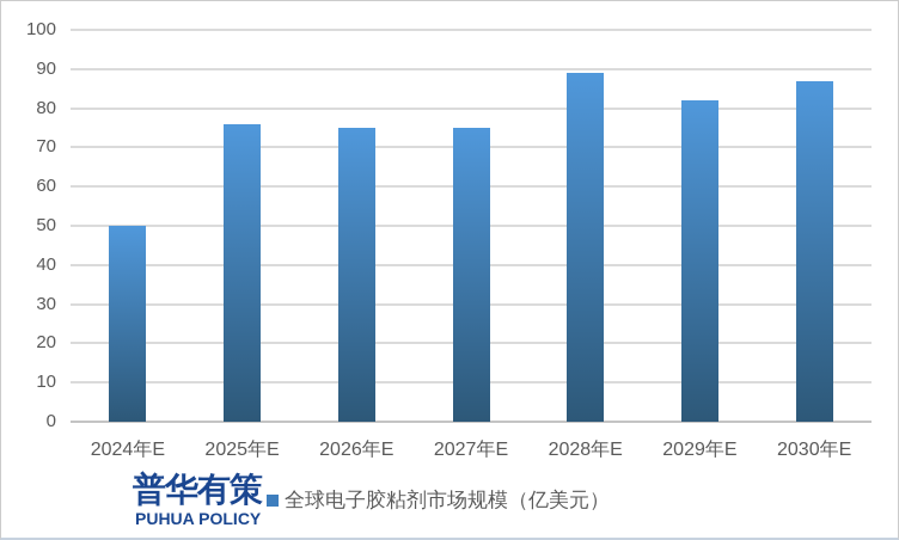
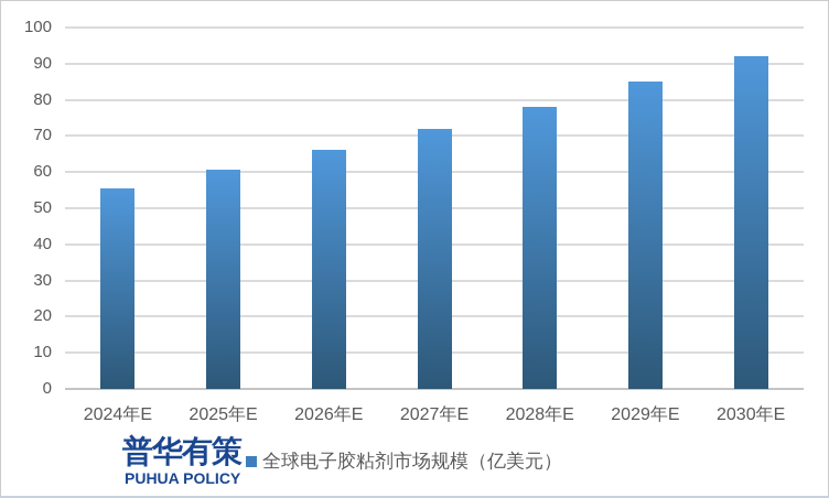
2024年E: 50 -> 56
2025年E: 76 -> 61
2026年E: 75 -> 66
2027年E: 75 -> 72
2028年E: 89 -> 78
2029年E: 82 -> 85
2030年E: 87 -> 92
